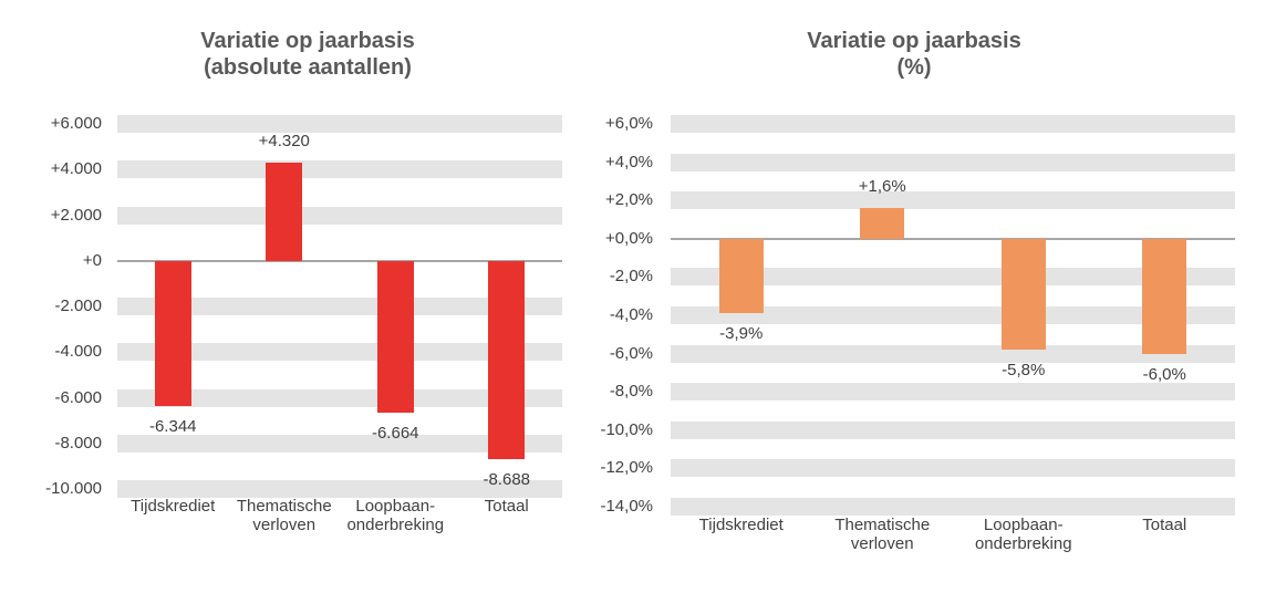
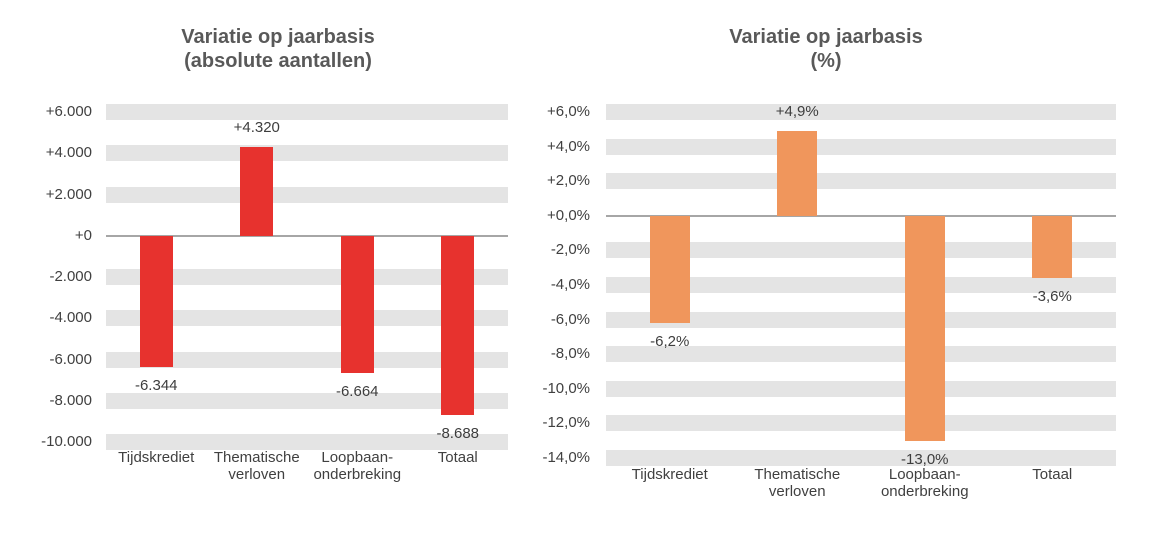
Variatie op jaarbasis (%)/Tijdskrediet: -3,9% -> -6,2%
Variatie op jaarbasis (%)/Thematische verloven: +1,6% -> +4,9%
Variatie op jaarbasis (%)/Loopbaan-onderbreking: -5,8% -> -13,0%
Variatie op jaarbasis (%)/Totaal: -6,0% -> -3,6%
